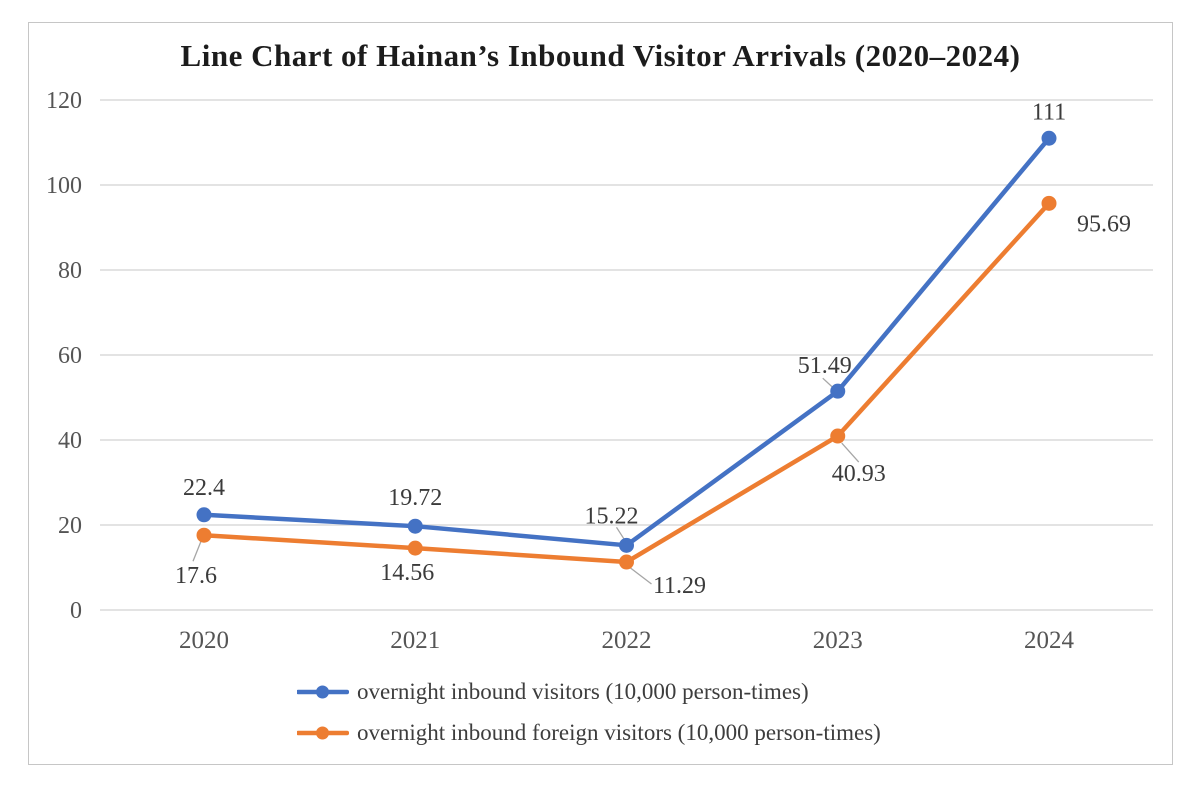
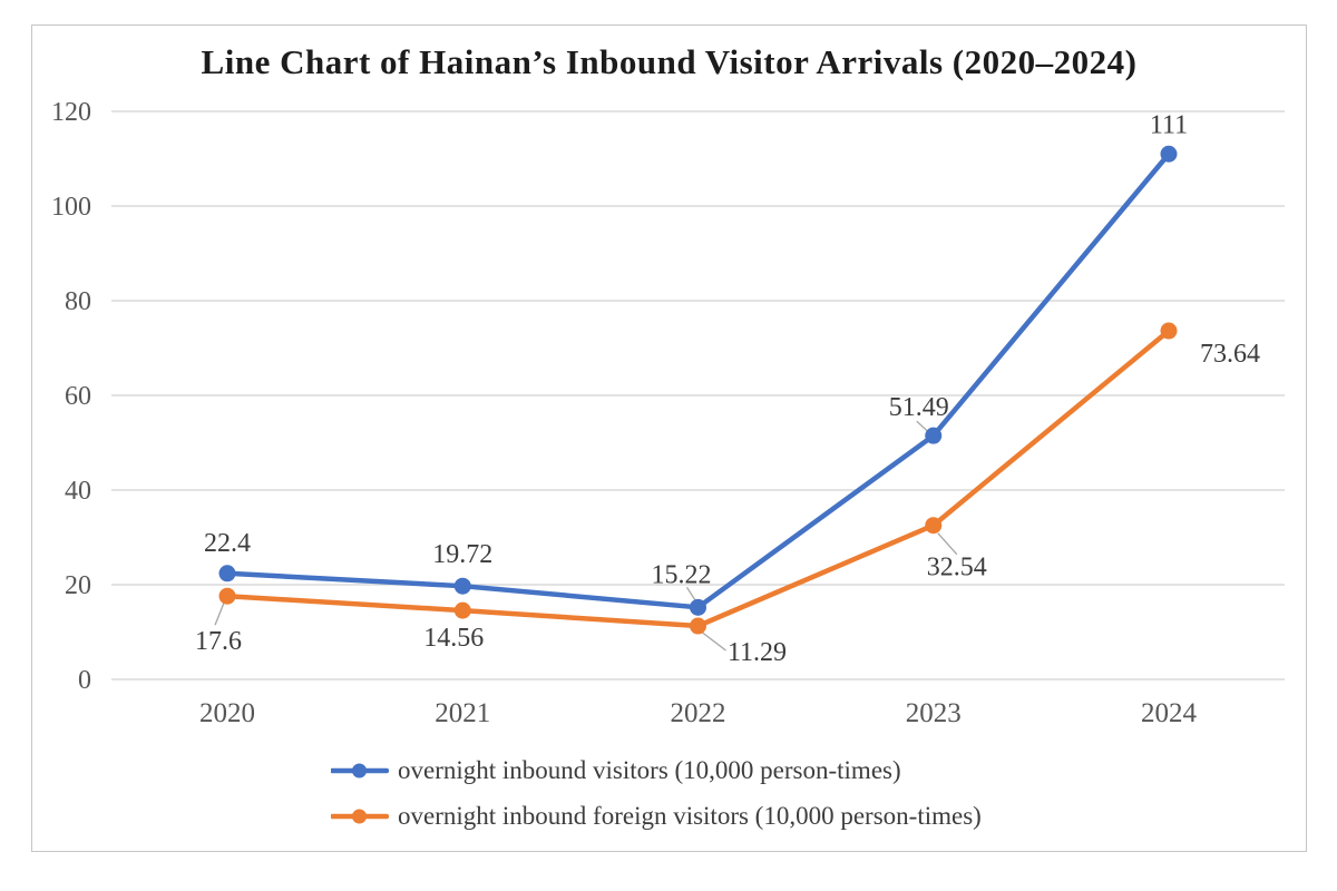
overnight inbound foreign visitors (10,000 person-times)/2023: 40.93 -> 32.54
overnight inbound foreign visitors (10,000 person-times)/2024: 95.69 -> 73.64
